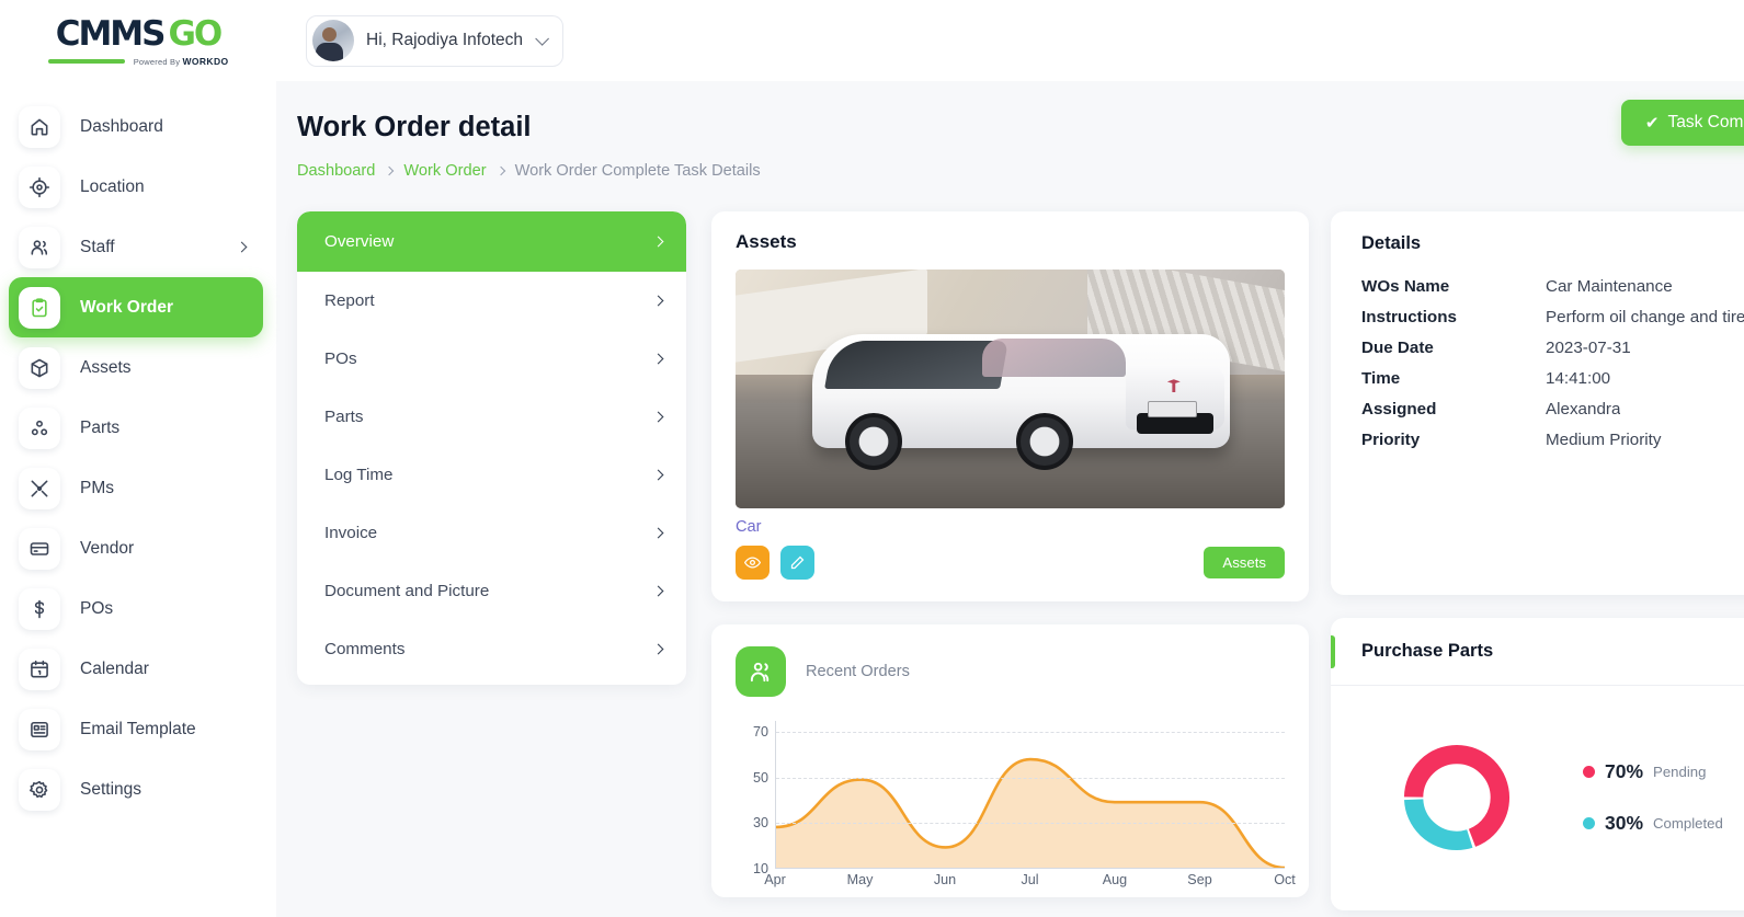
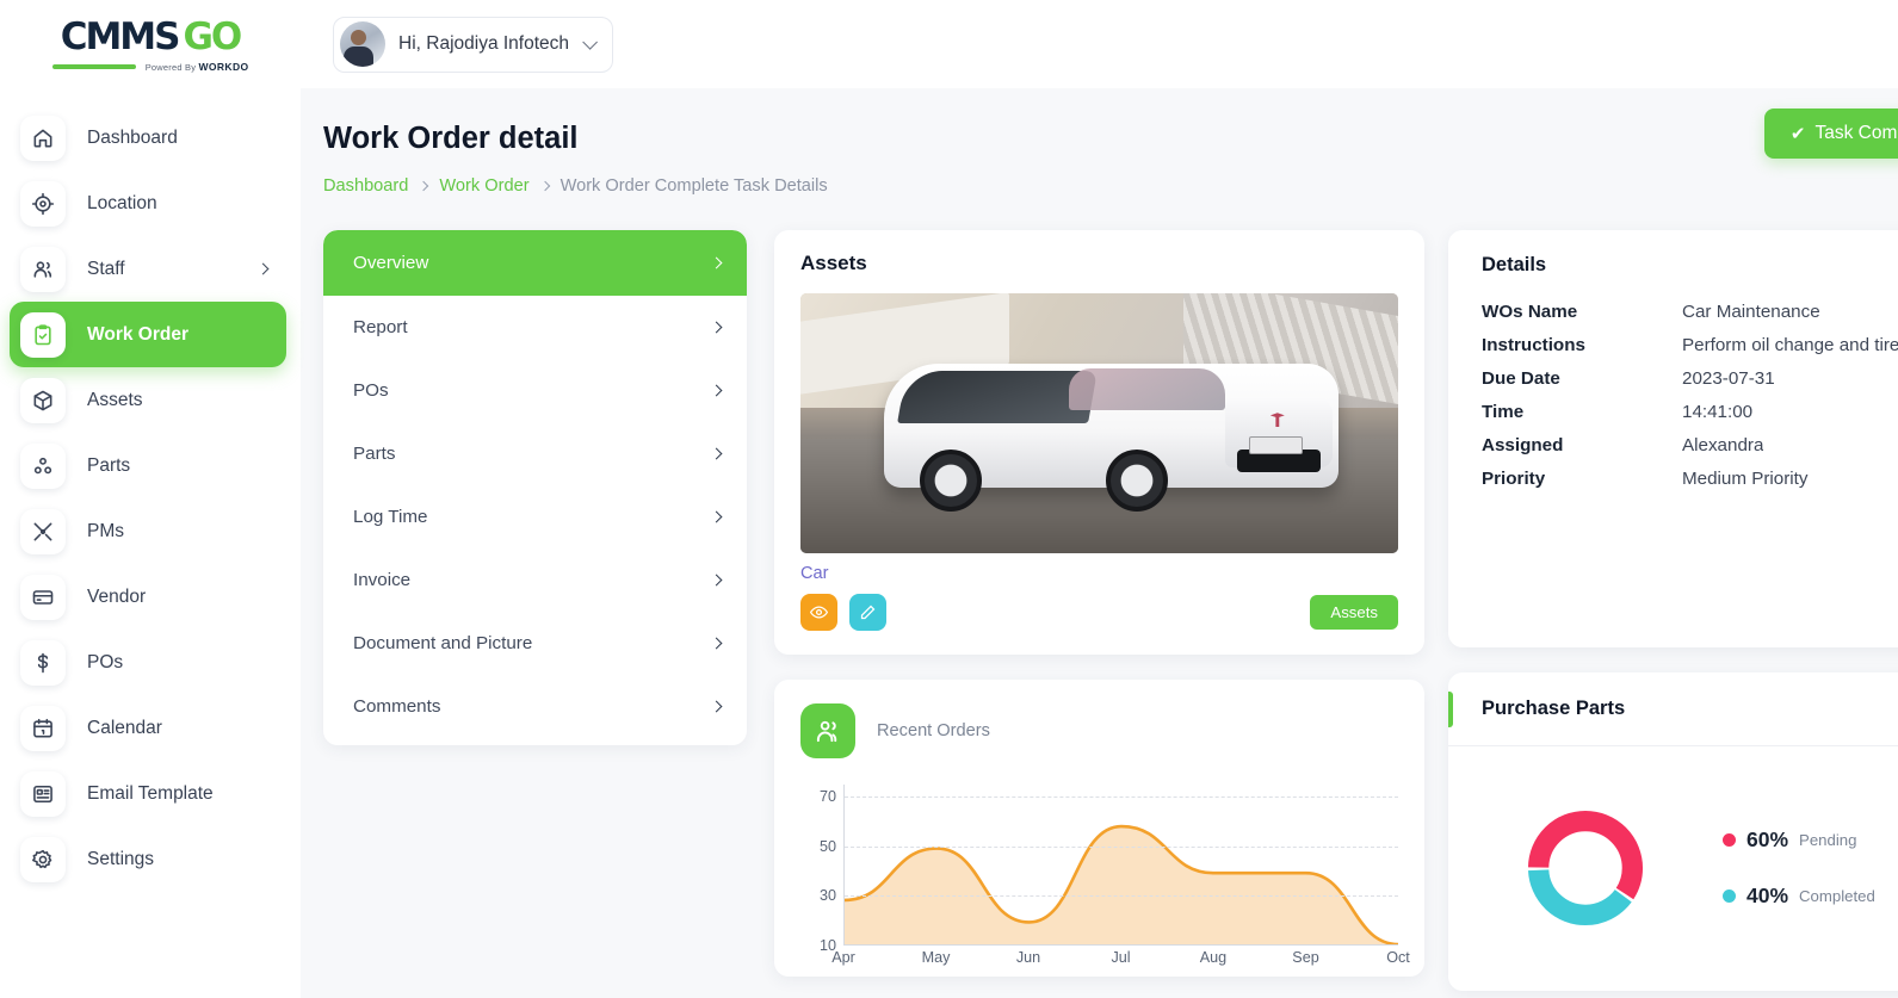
Purchase Parts/Pending: 70% -> 60%
Purchase Parts/Completed: 30% -> 40%
